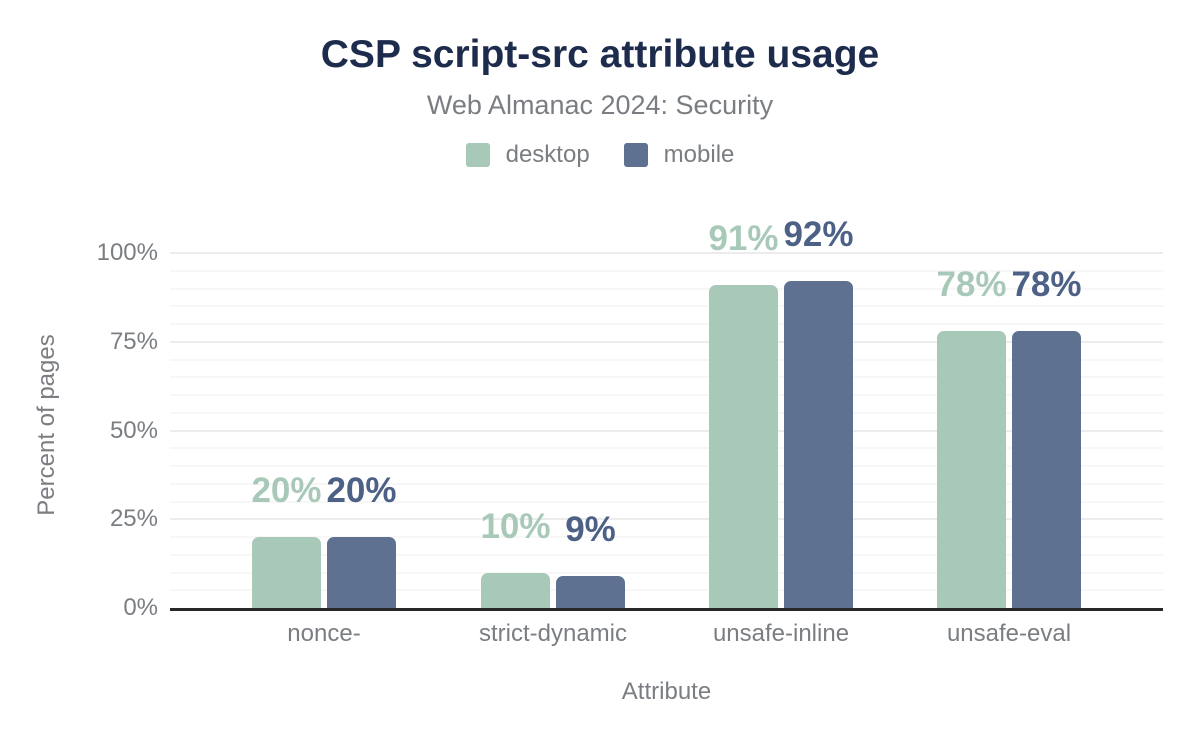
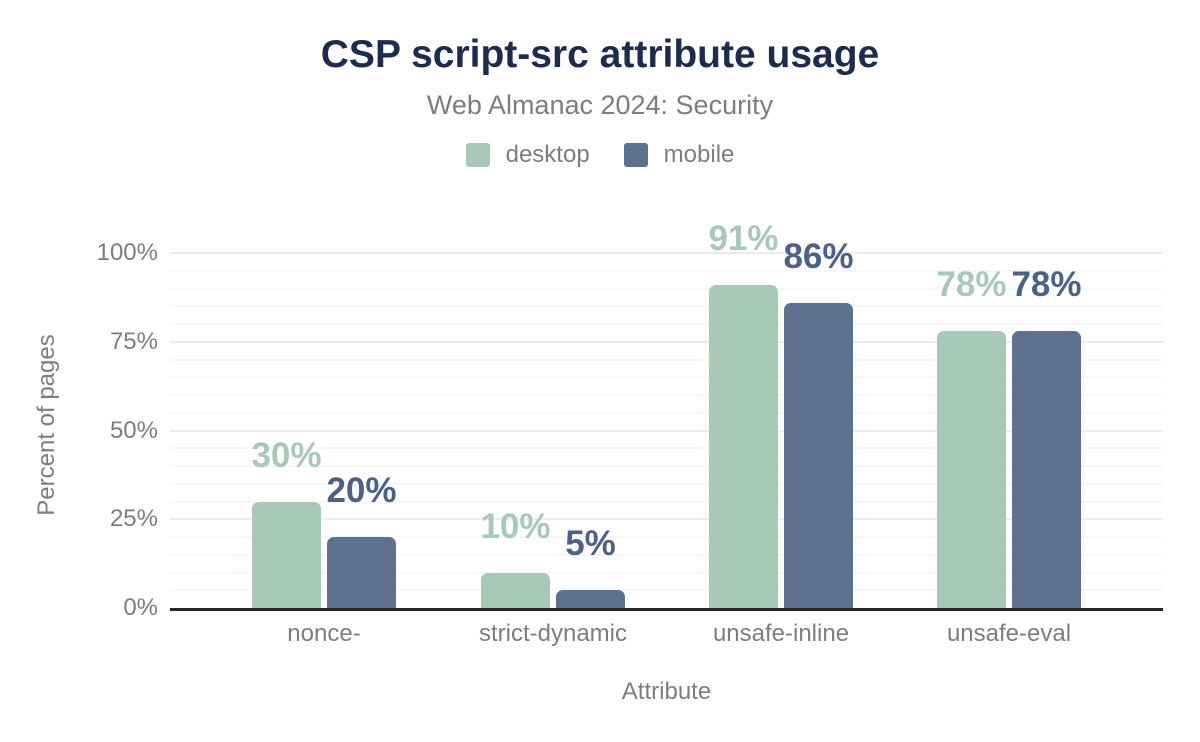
desktop/nonce-: 20% -> 30%
mobile/strict-dynamic: 9% -> 5%
mobile/unsafe-inline: 92% -> 86%
